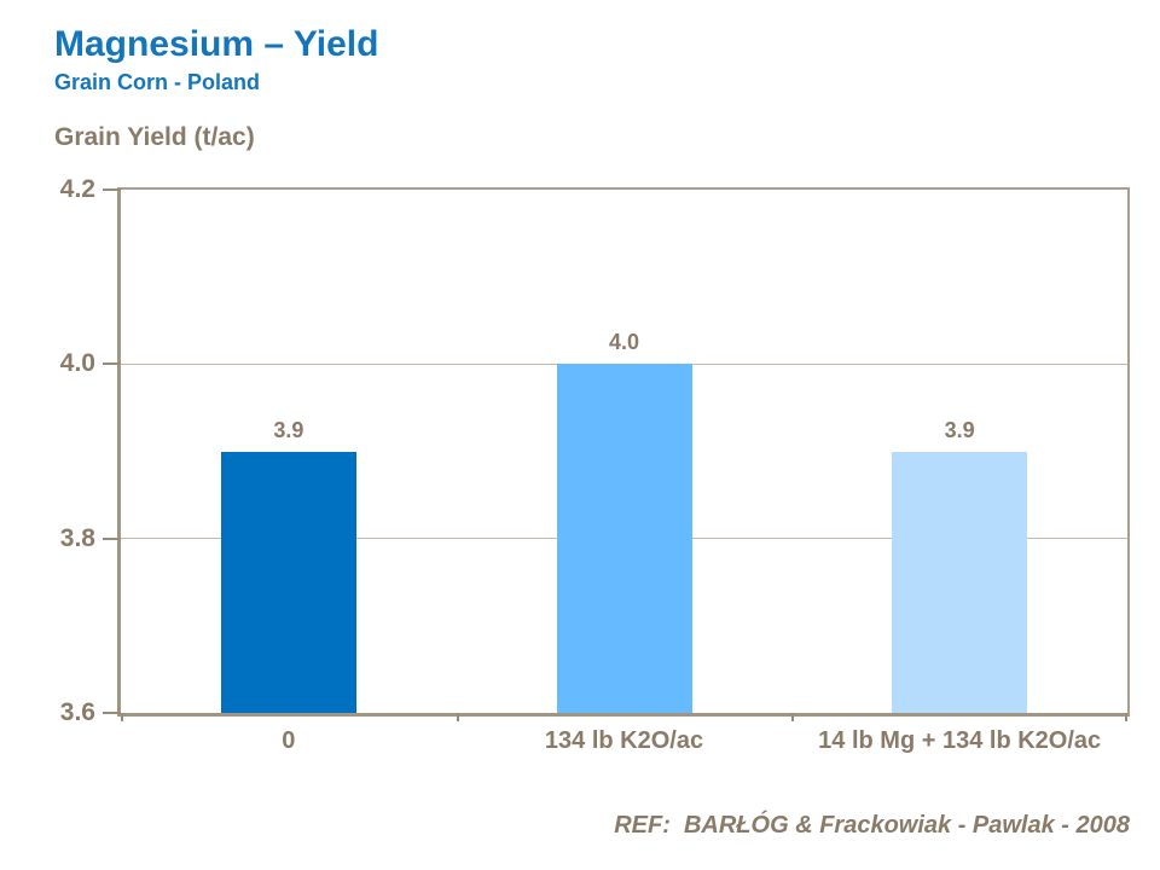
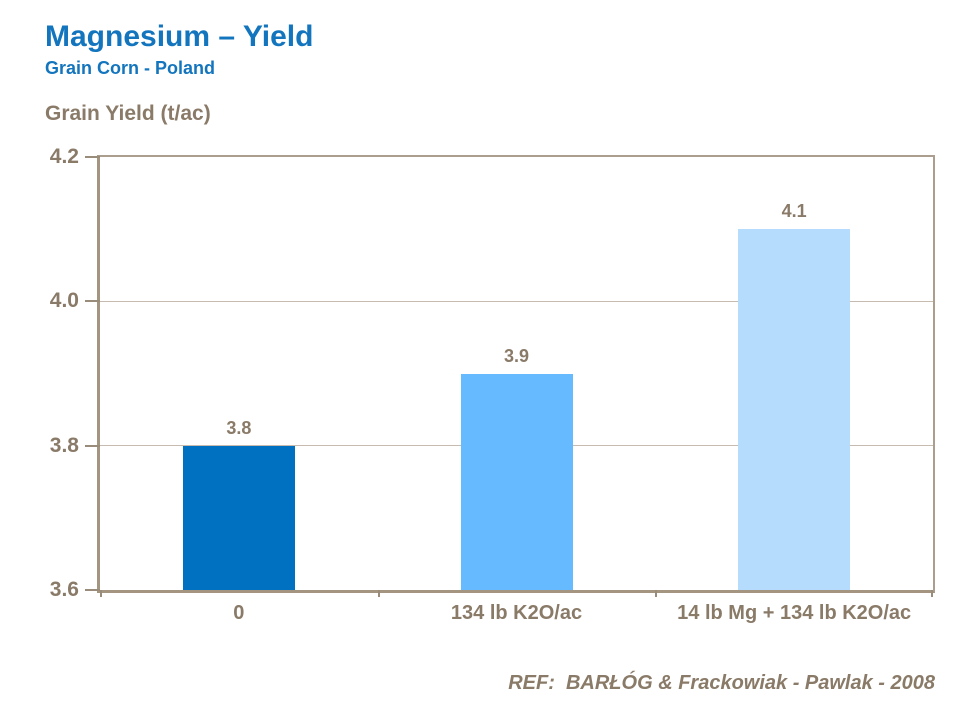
0: 3.9 -> 3.8
134 lb K2O/ac: 4.0 -> 3.9
14 lb Mg + 134 lb K2O/ac: 3.9 -> 4.1
